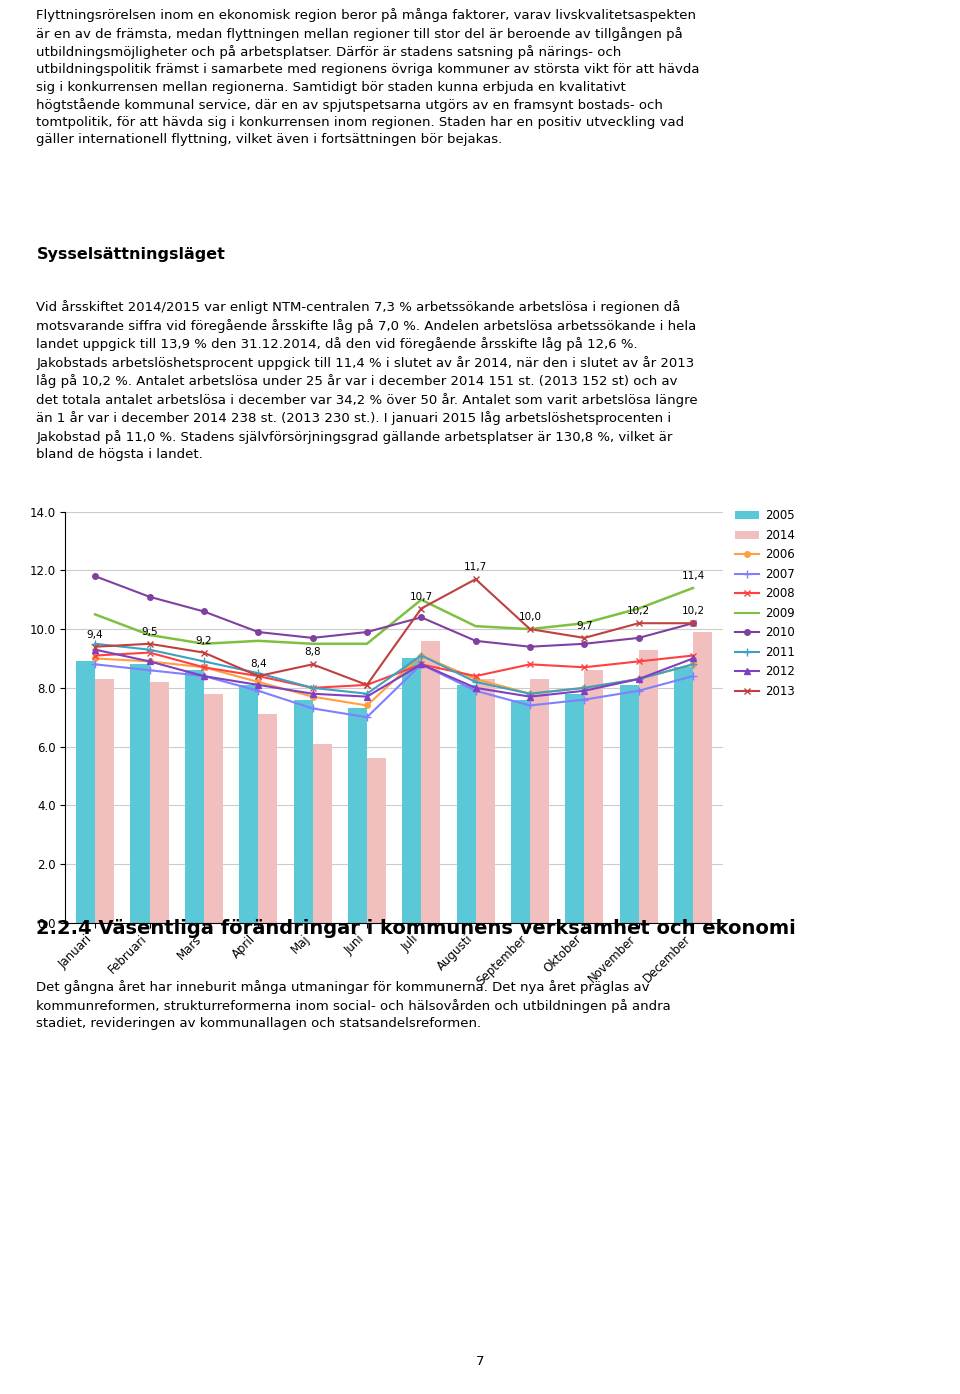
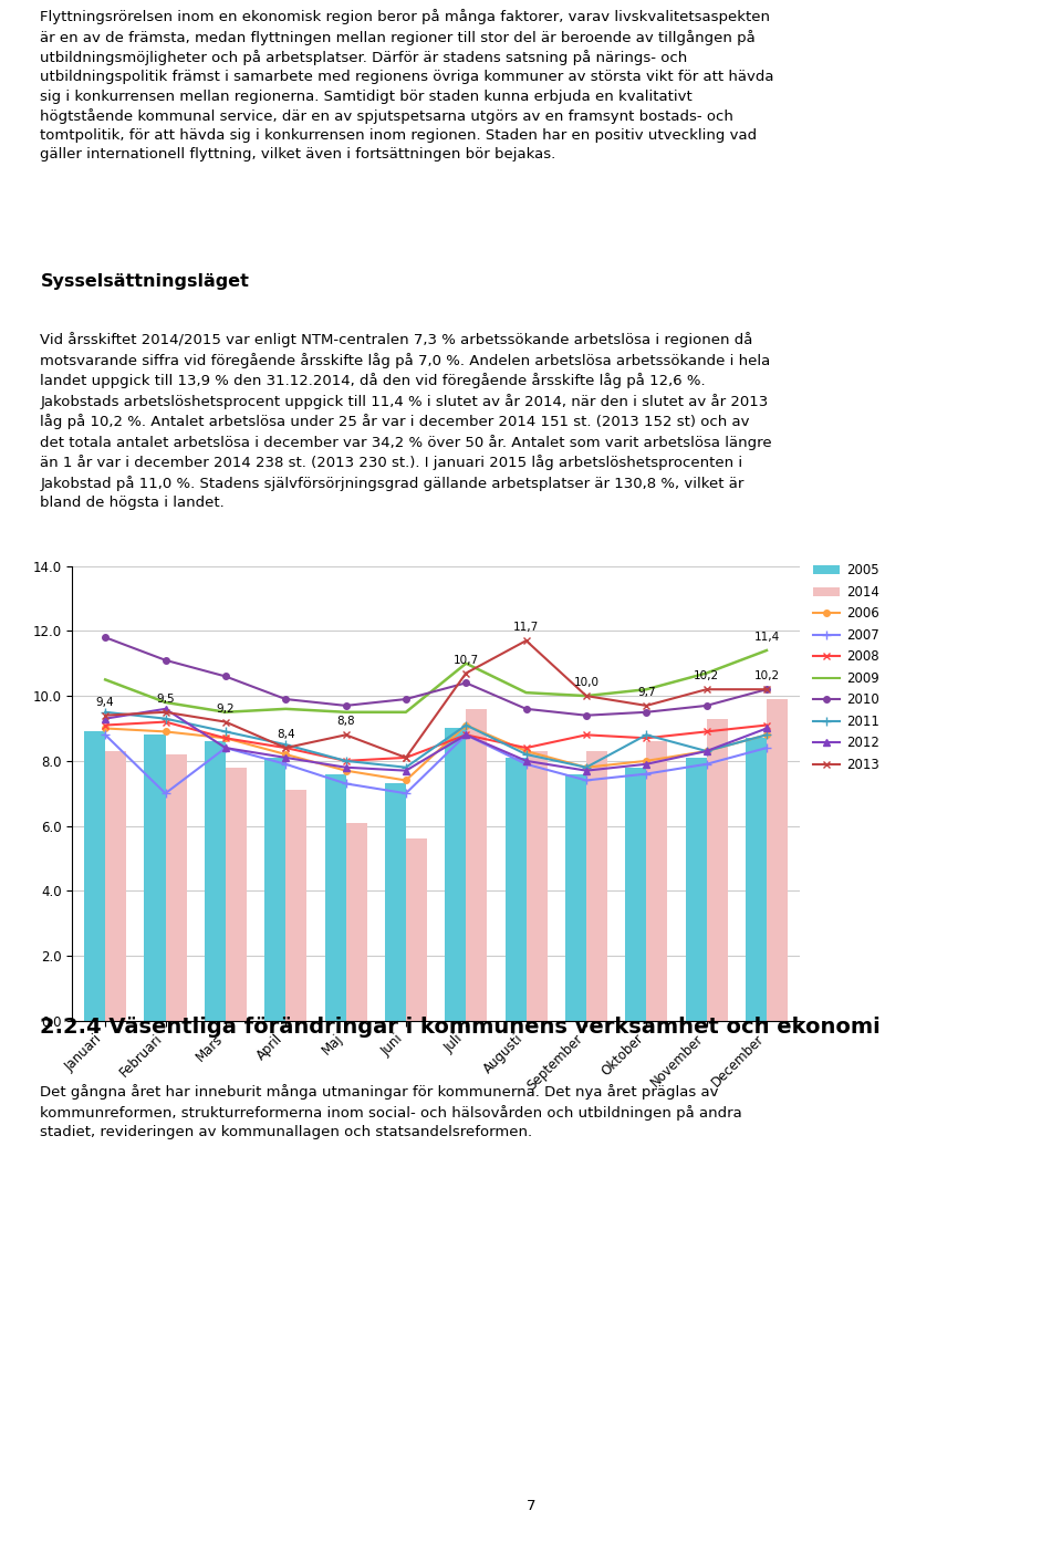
2007/Februari: 8.6 -> 7.0
2012/Februari: 8.9 -> 9.6
2011/Oktober: 8.0 -> 8.8
